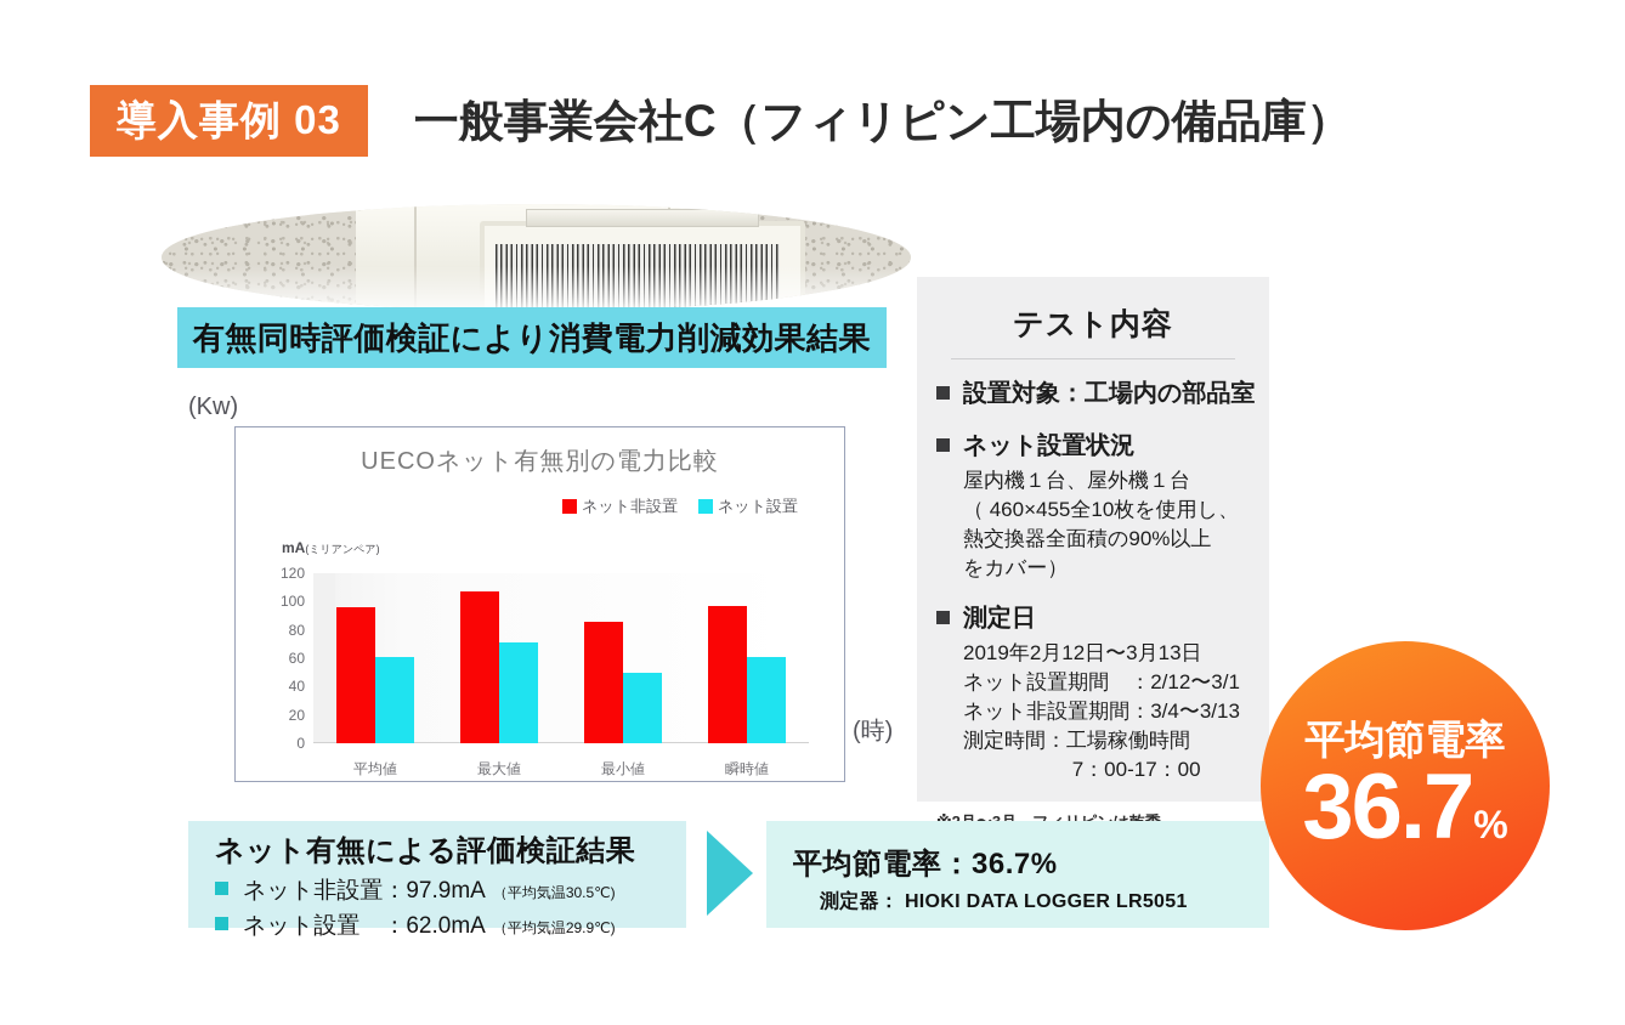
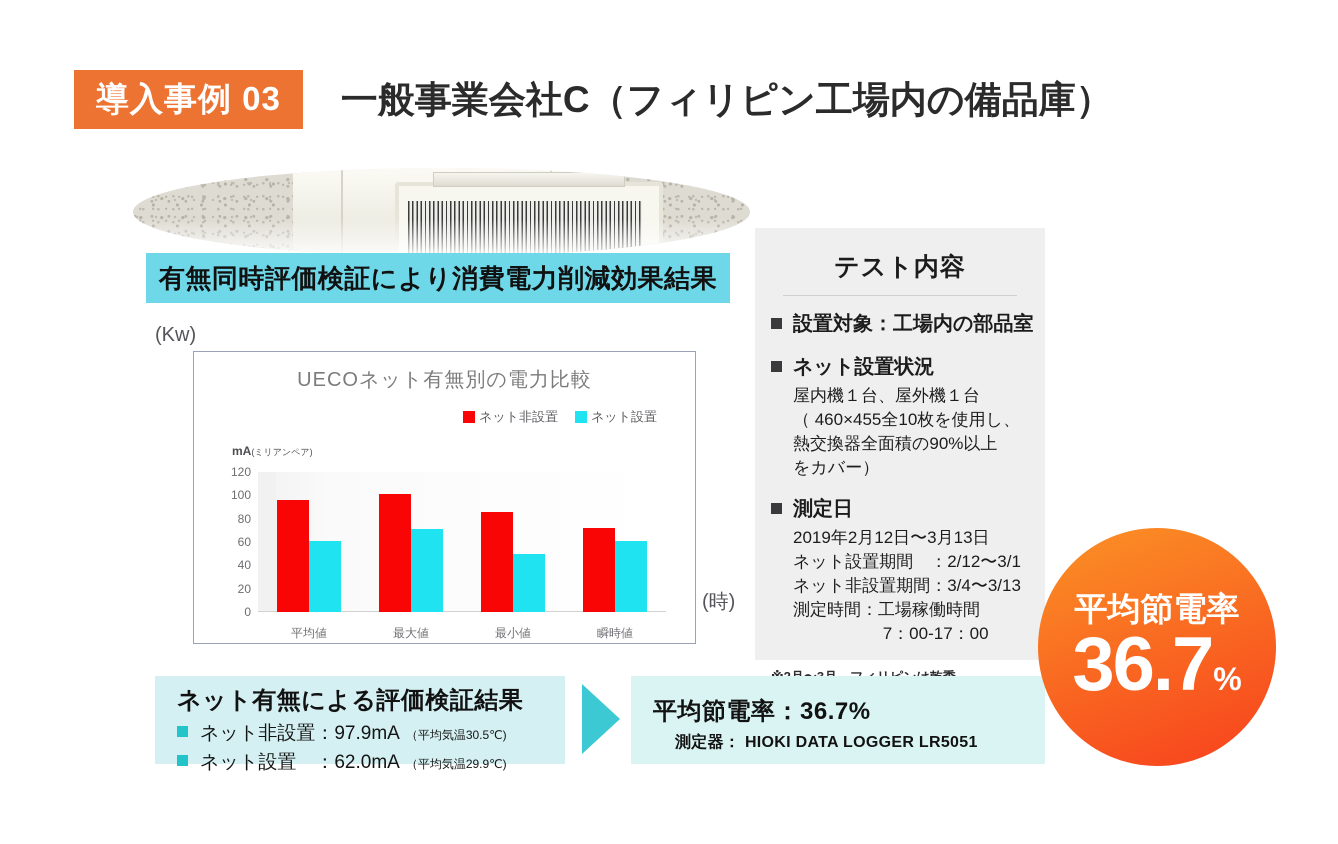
ネット非設置/最大値: 107 -> 101
ネット非設置/瞬時値: 97 -> 72
